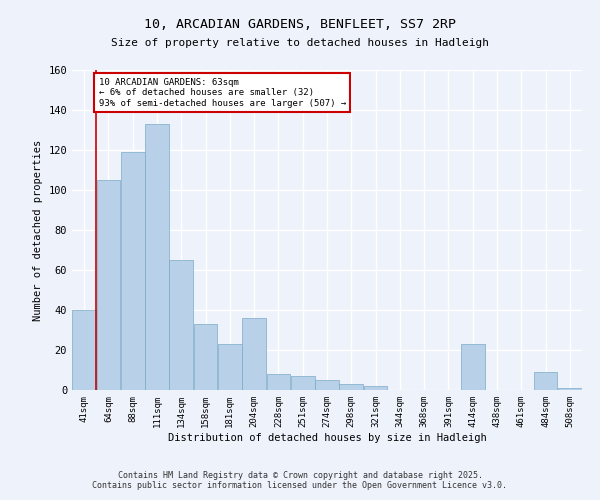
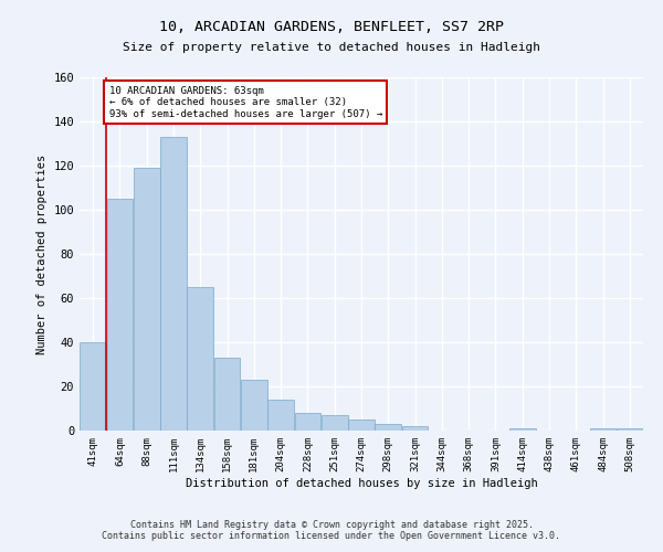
204sqm: 36 -> 14
414sqm: 23 -> 1
484sqm: 9 -> 1
